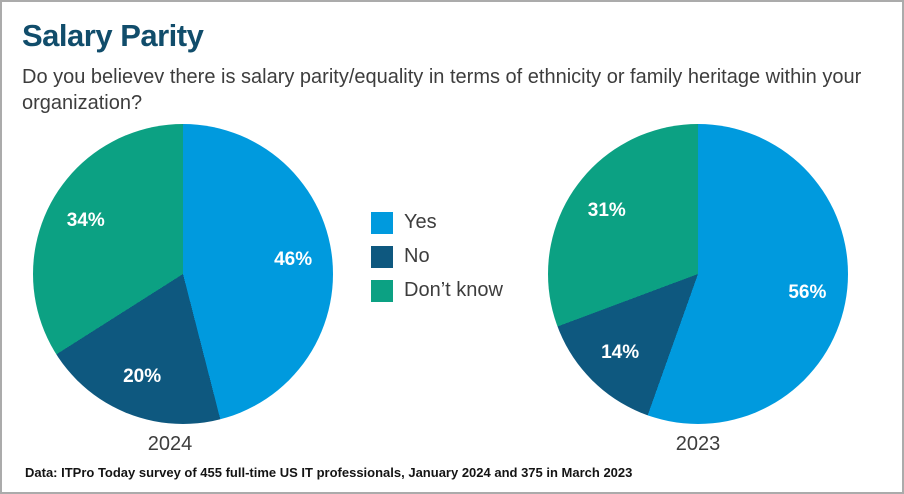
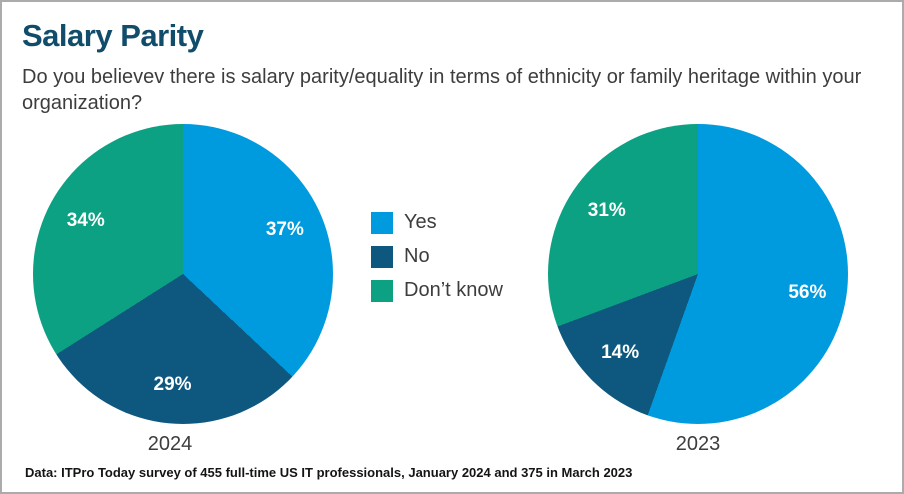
2024/Yes: 46% -> 37%
2024/No: 20% -> 29%
